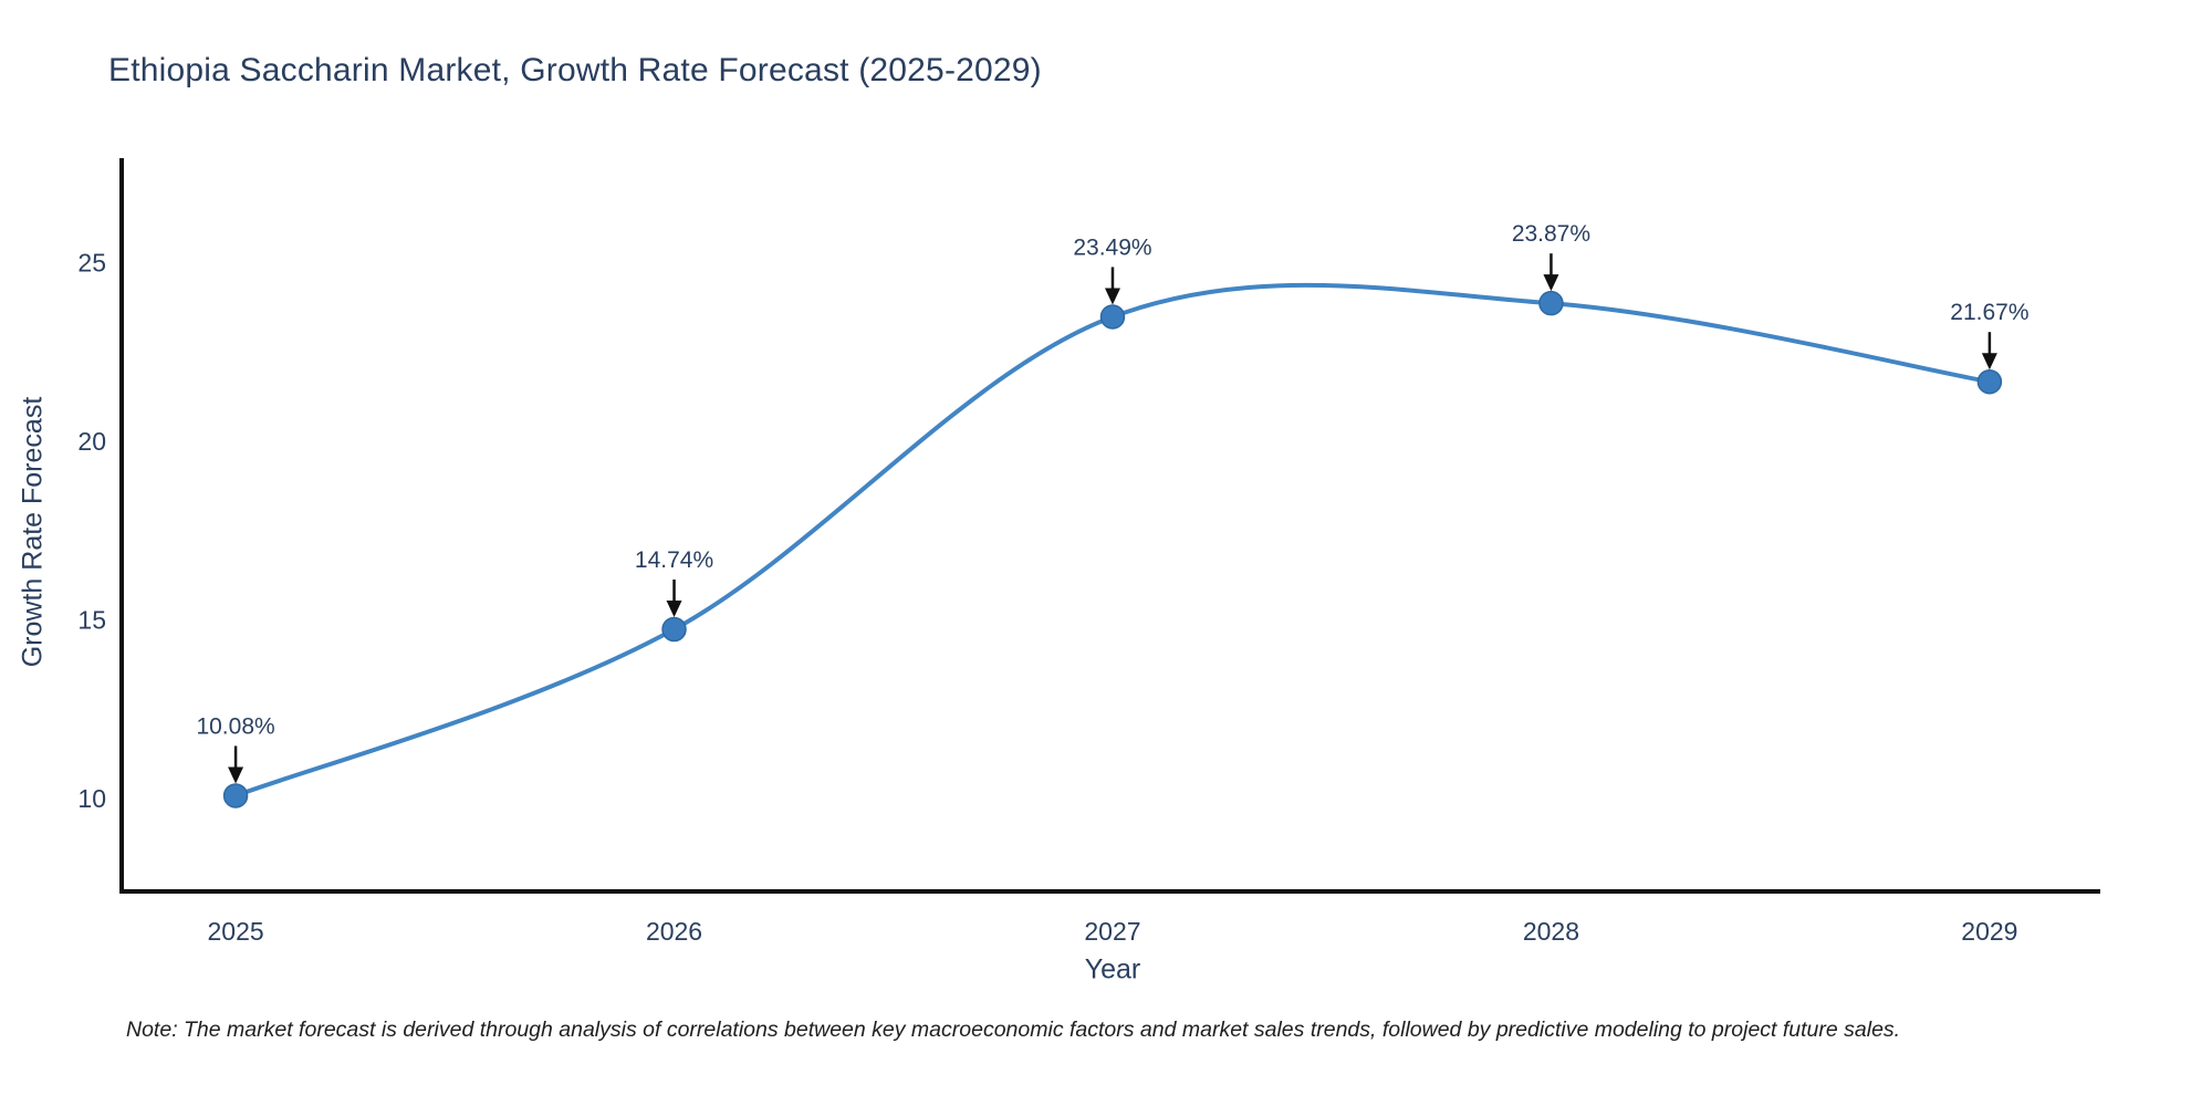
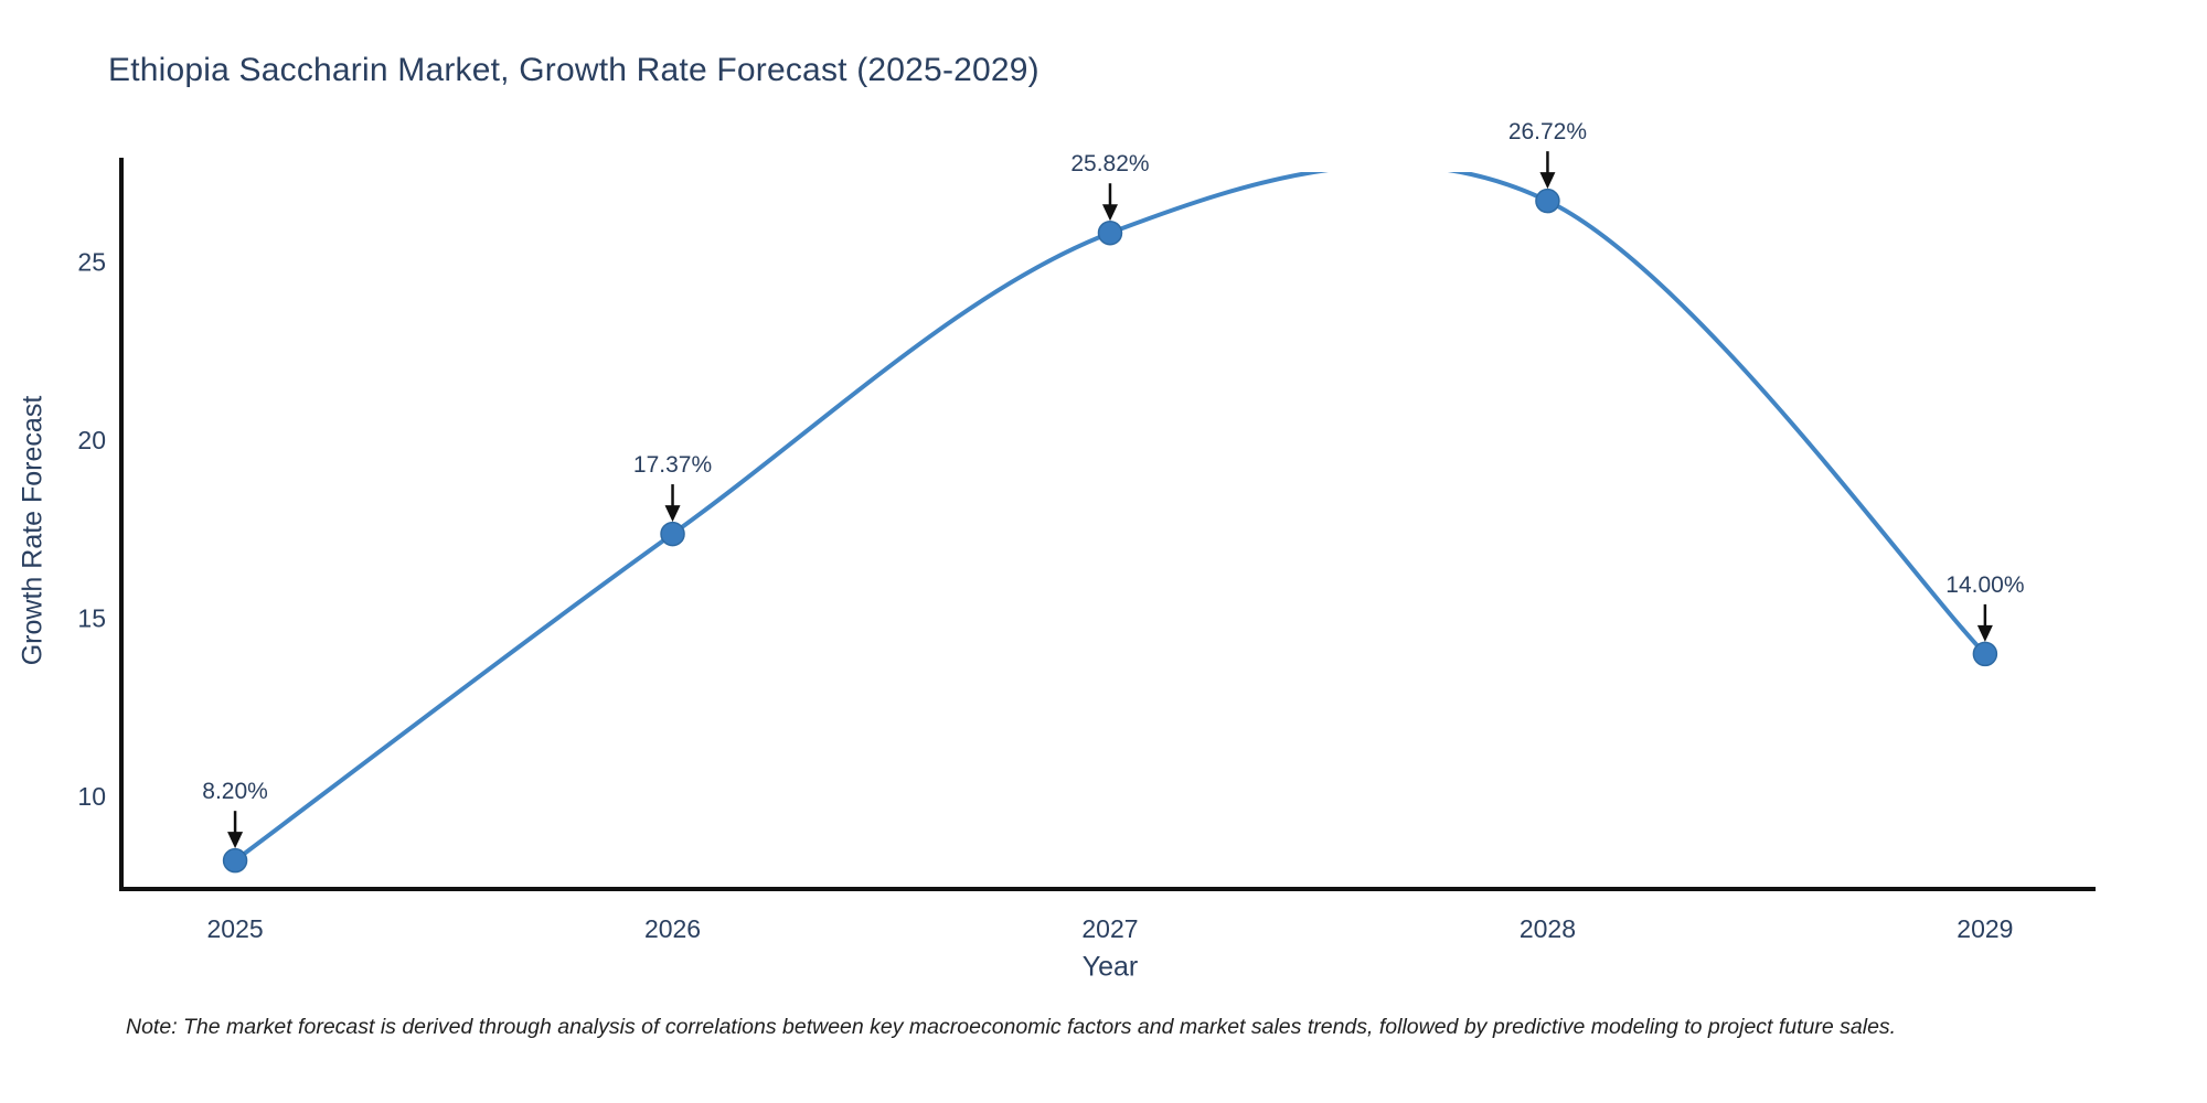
2025: 10.08% -> 8.20%
2026: 14.74% -> 17.37%
2027: 23.49% -> 25.82%
2028: 23.87% -> 26.72%
2029: 21.67% -> 14.00%
